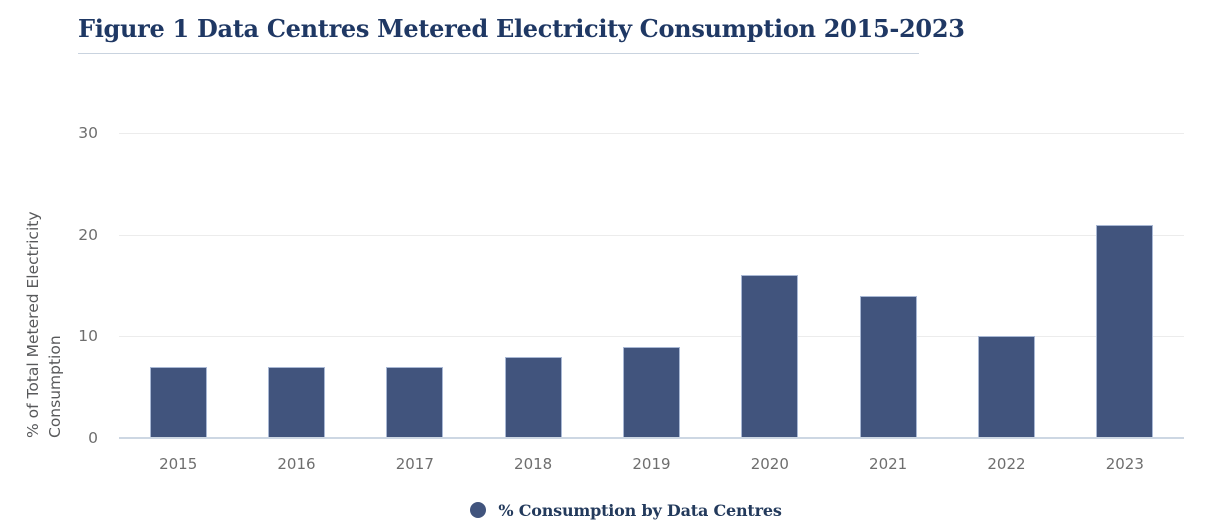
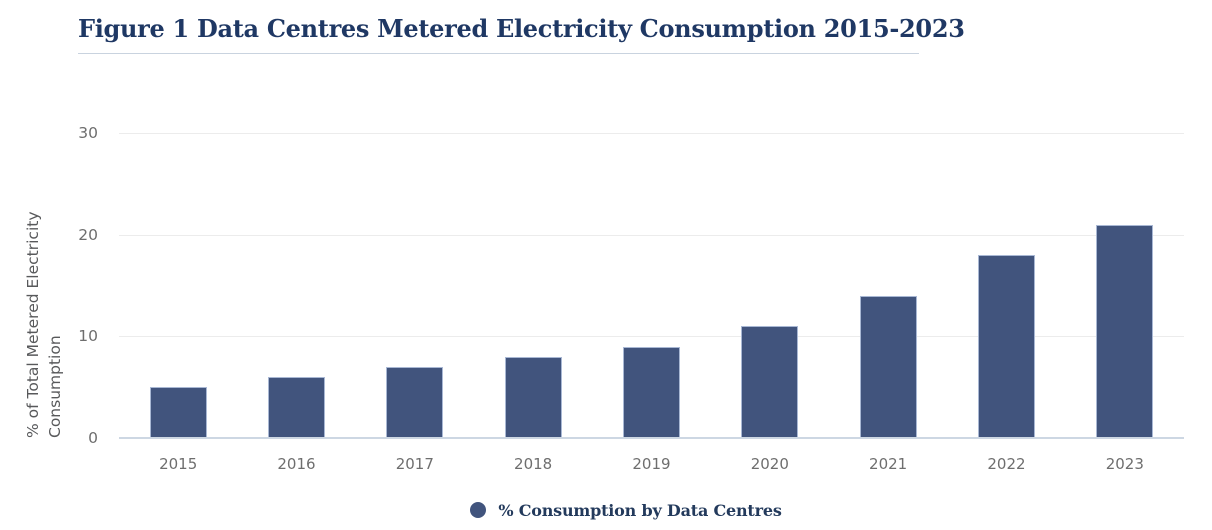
2015: 7 -> 5
2016: 7 -> 6
2020: 16 -> 11
2022: 10 -> 18
